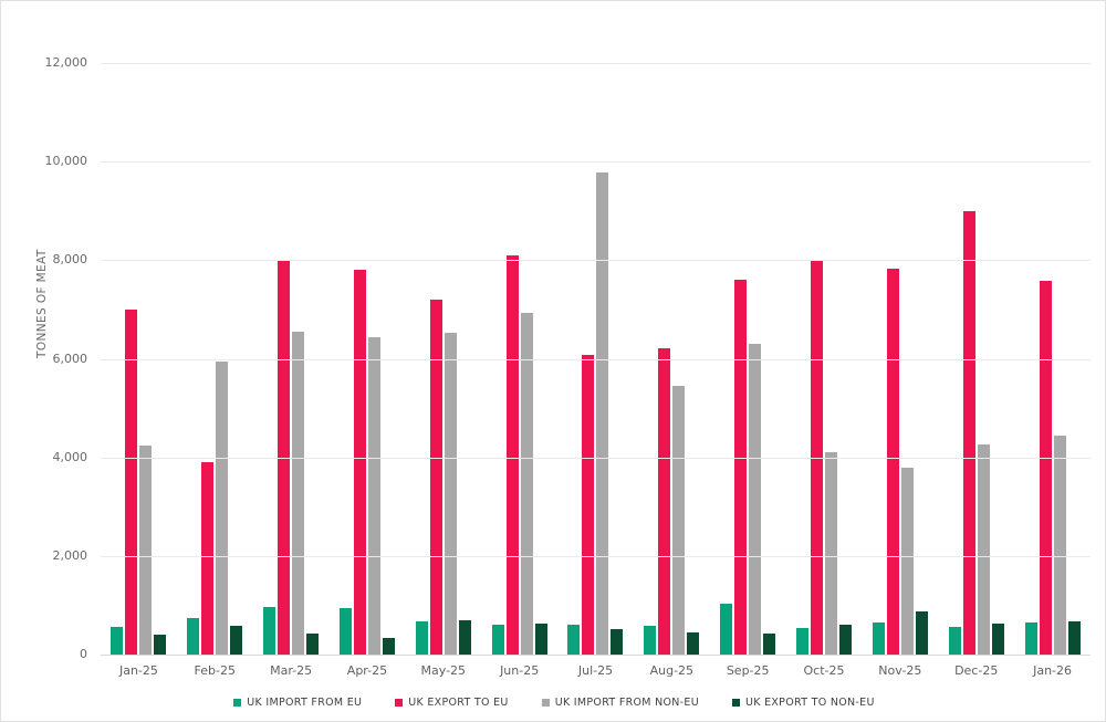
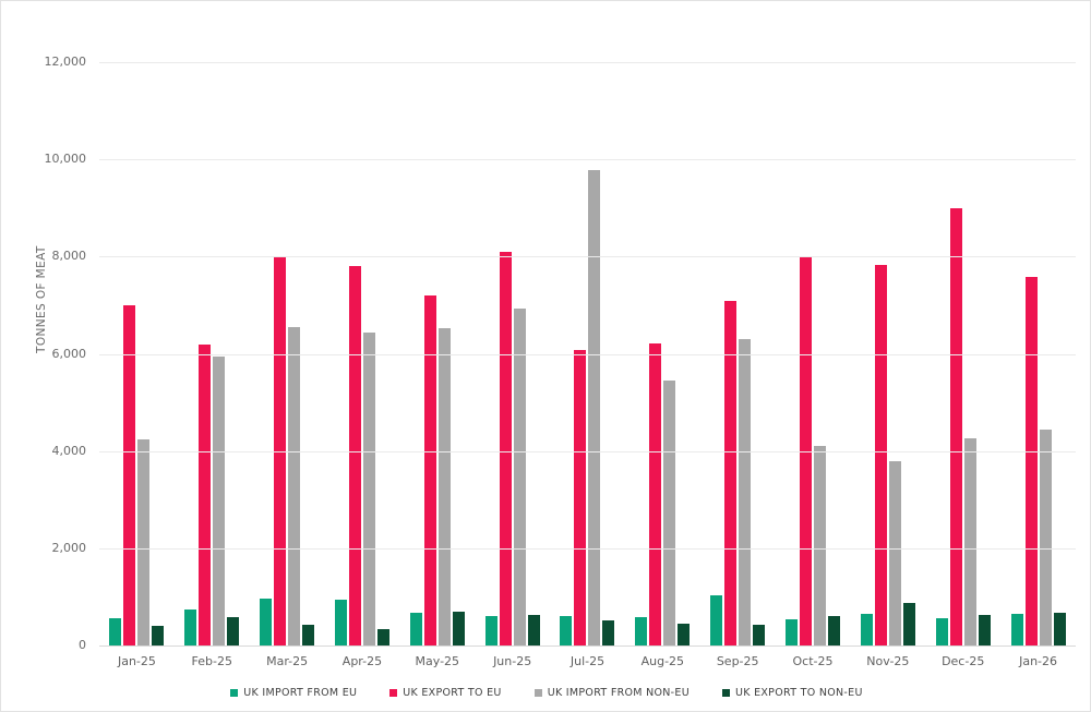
UK EXPORT TO EU/Feb-25: 3900 -> 6200
UK EXPORT TO EU/Sep-25: 7600 -> 7100
